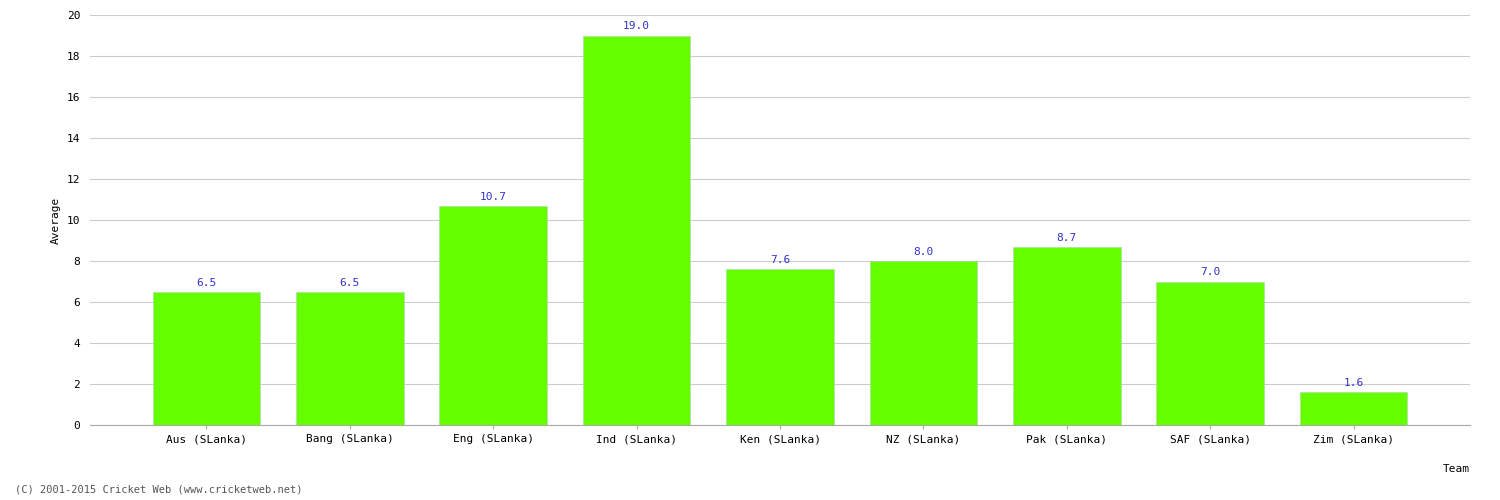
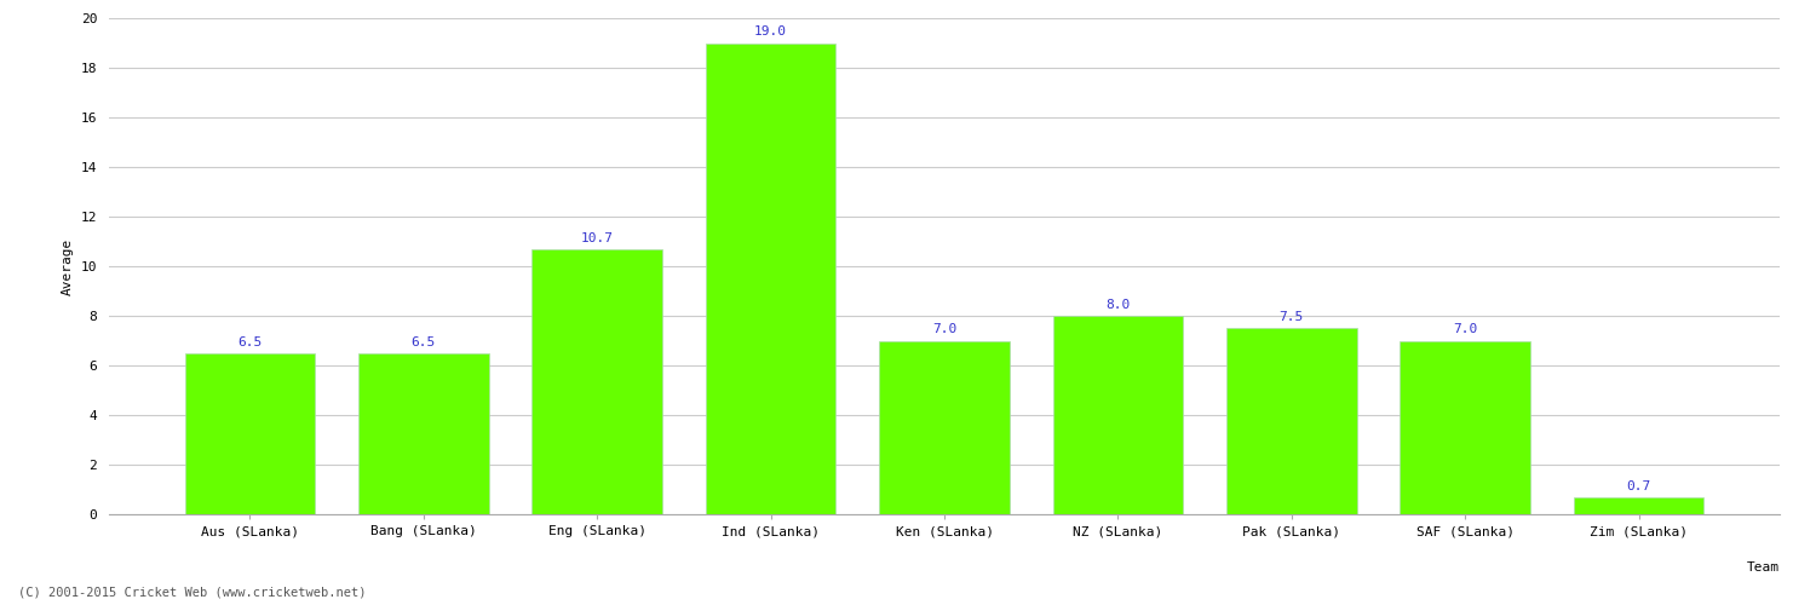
Ken (SLanka): 7.6 -> 7.0
Pak (SLanka): 8.7 -> 7.5
Zim (SLanka): 1.6 -> 0.7
